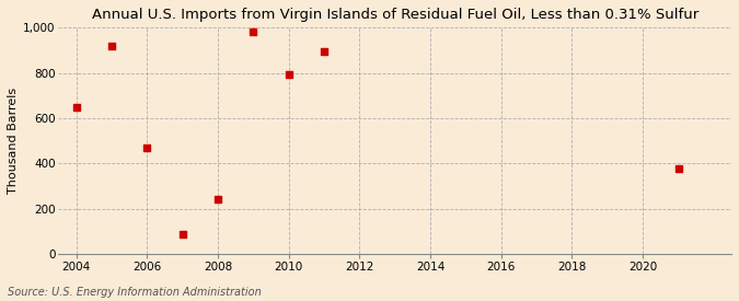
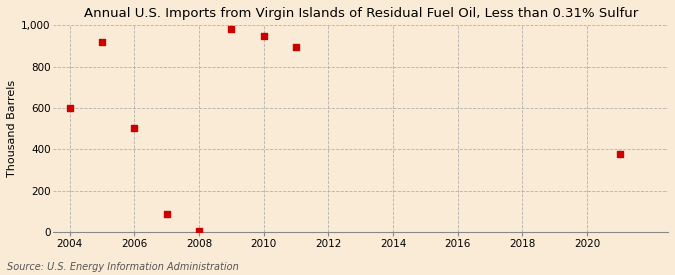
2004: 650 -> 601
2006: 470 -> 505
2008: 240 -> 2
2010: 795 -> 947
